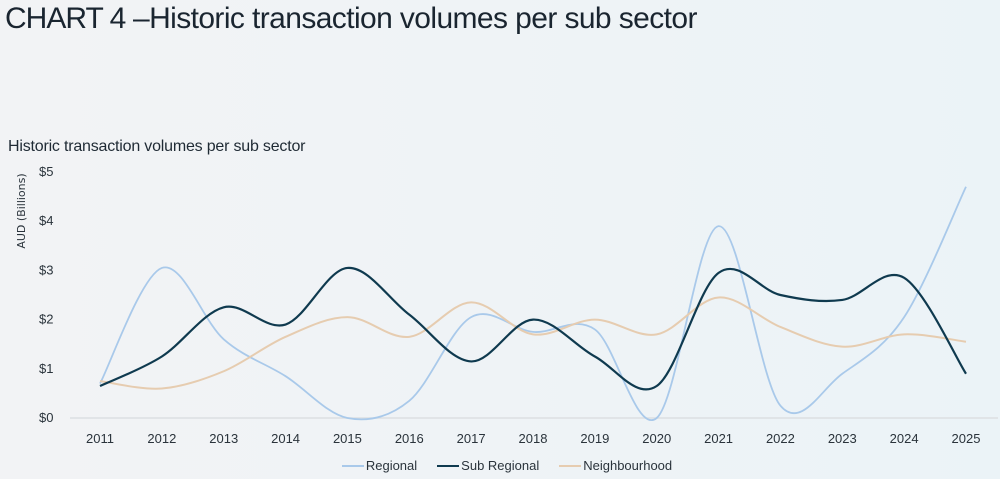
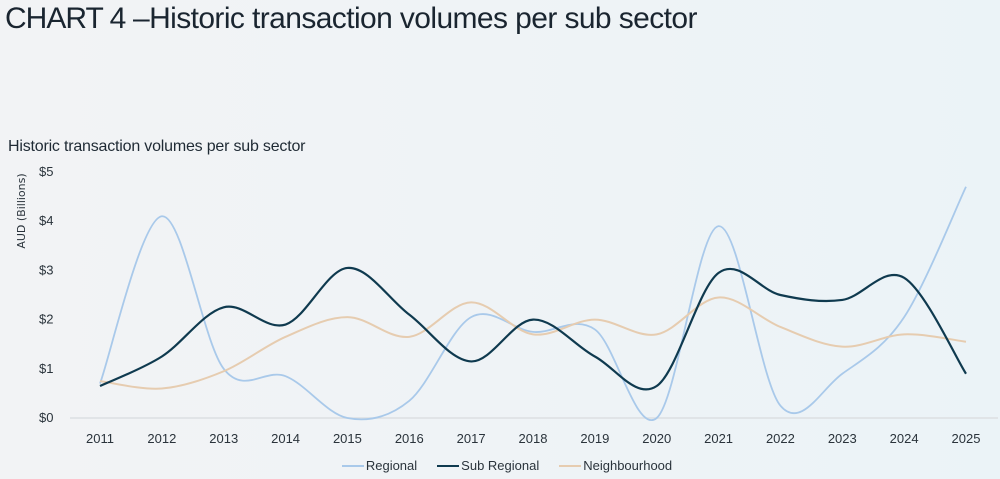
Regional/2012: $3.0 -> $4.1
Regional/2013: $1.6 -> $1.0
